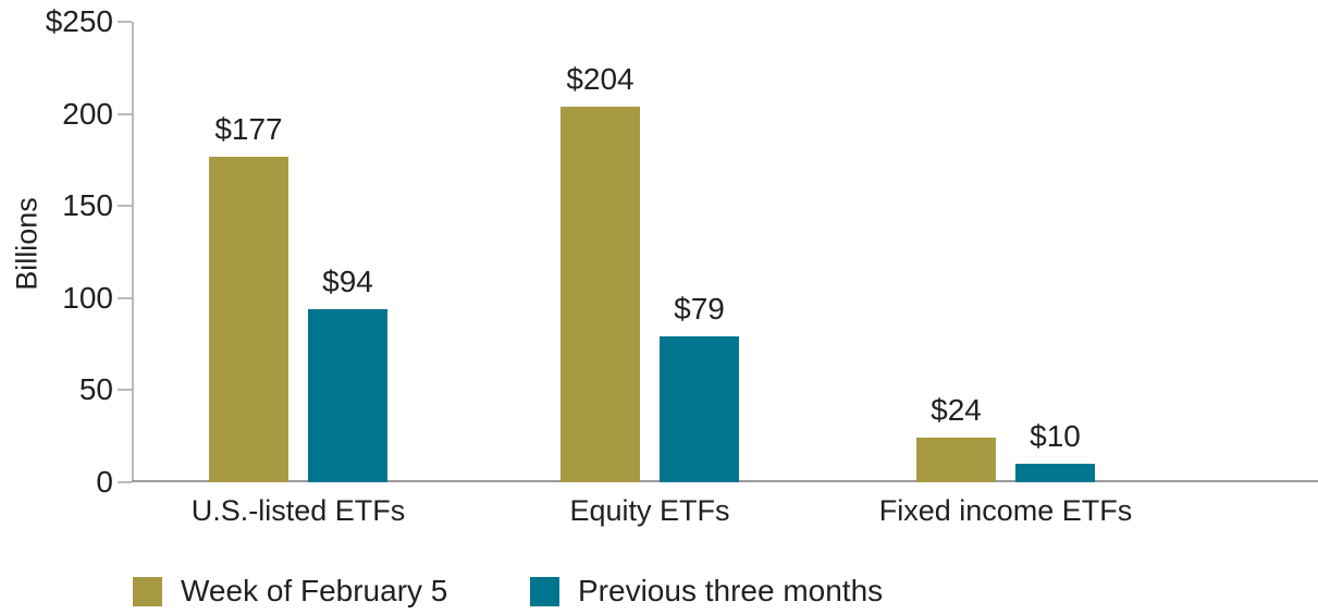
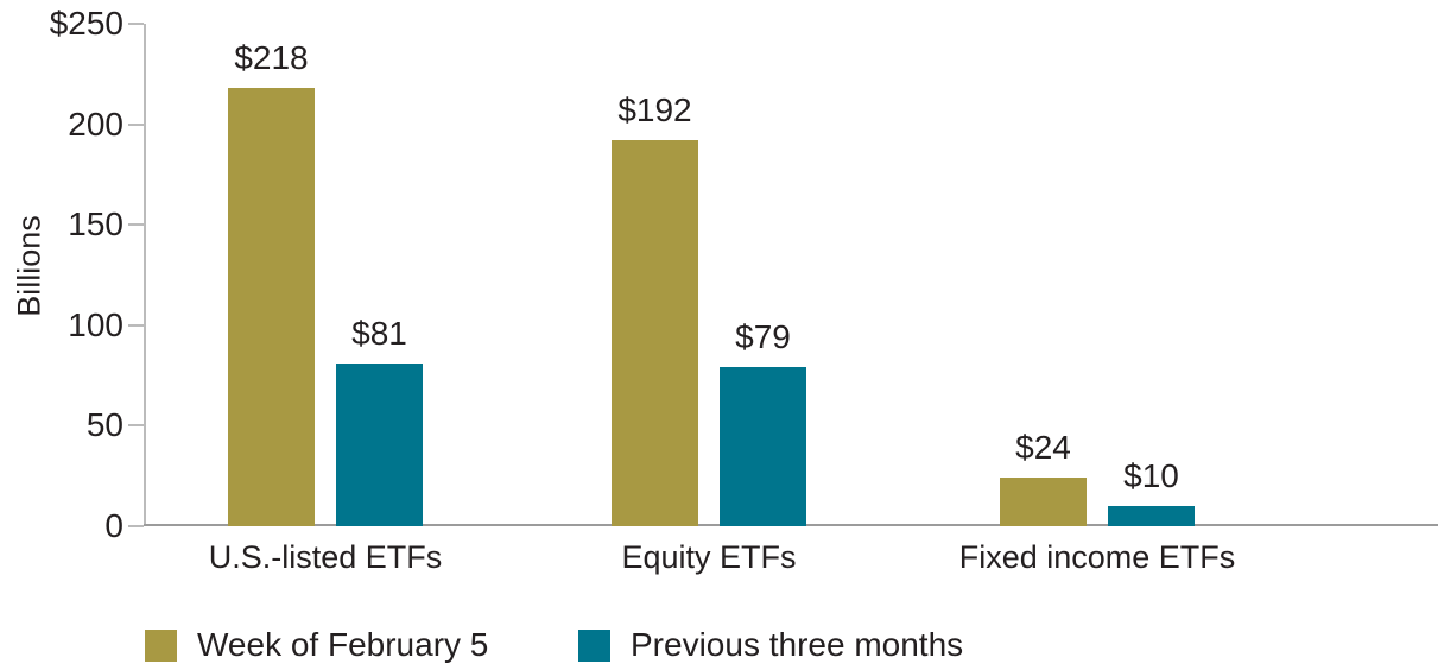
Week of February 5/U.S.-listed ETFs: $177 -> $218
Previous three months/U.S.-listed ETFs: $94 -> $81
Week of February 5/Equity ETFs: $204 -> $192
